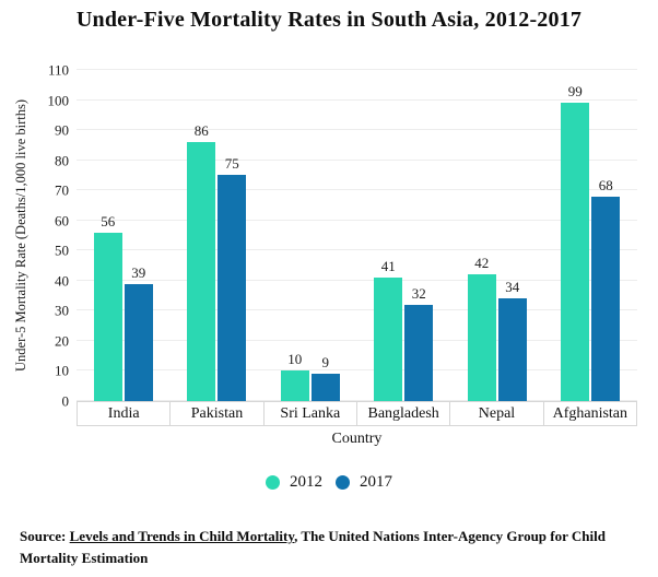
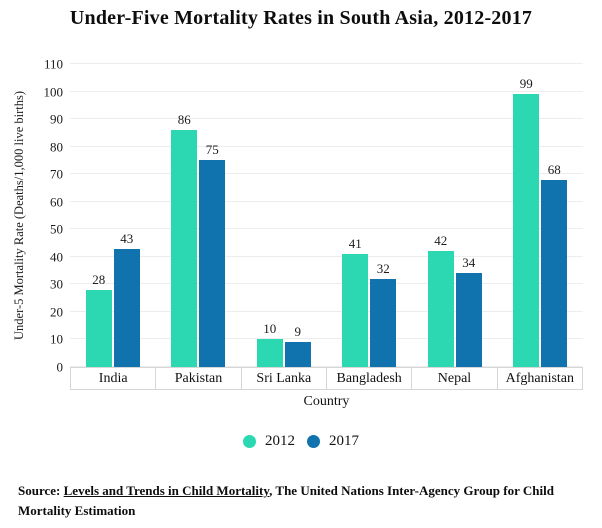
2012/India: 56 -> 28
2017/India: 39 -> 43
